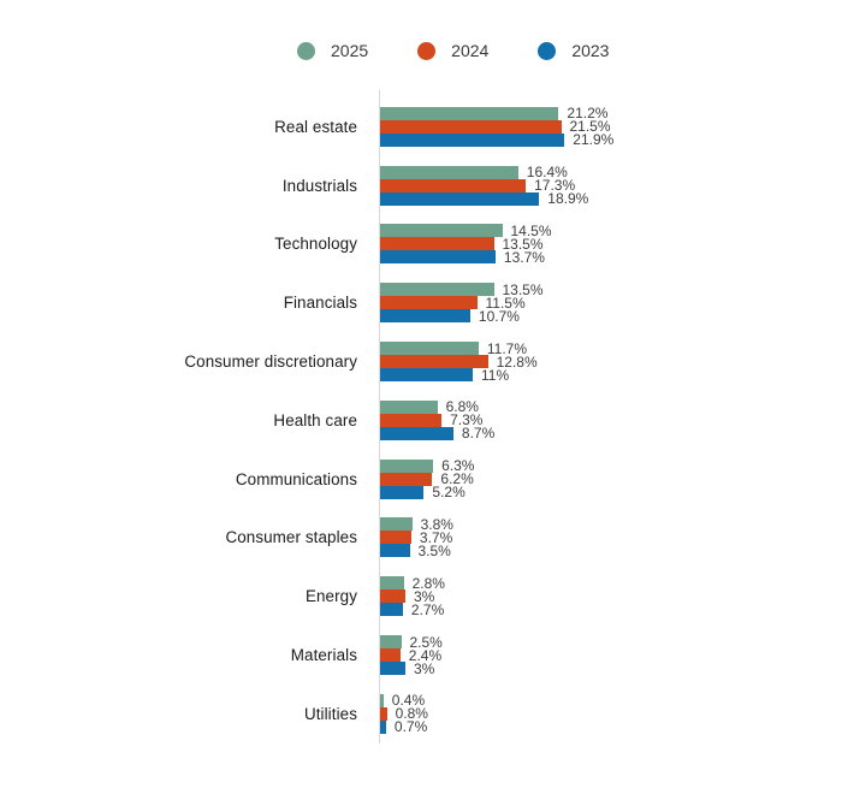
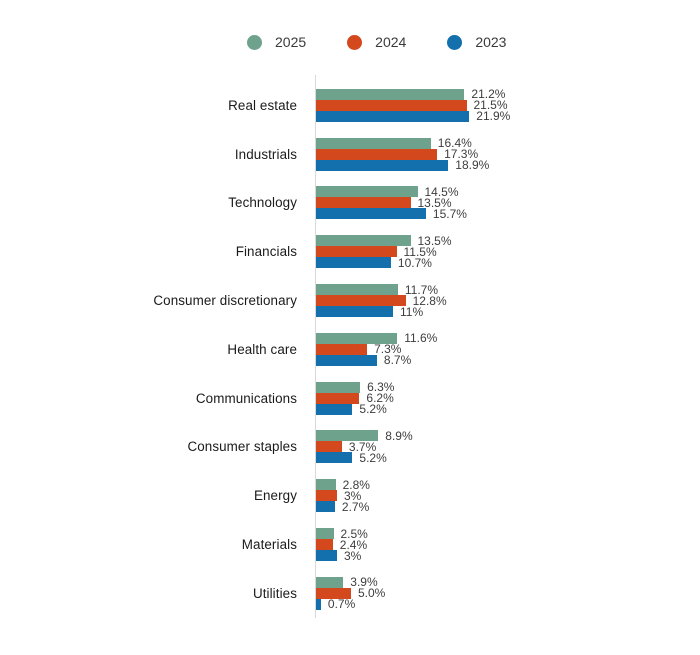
2023/Technology: 13.7% -> 15.7%
2025/Health care: 6.8% -> 11.6%
2025/Consumer staples: 3.8% -> 8.9%
2023/Consumer staples: 3.5% -> 5.2%
2025/Utilities: 0.4% -> 3.9%
2024/Utilities: 0.8% -> 5.0%
